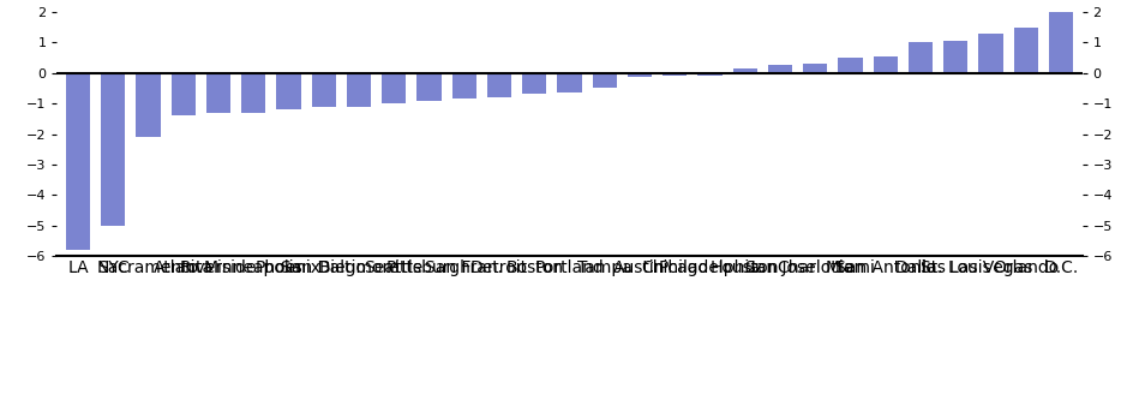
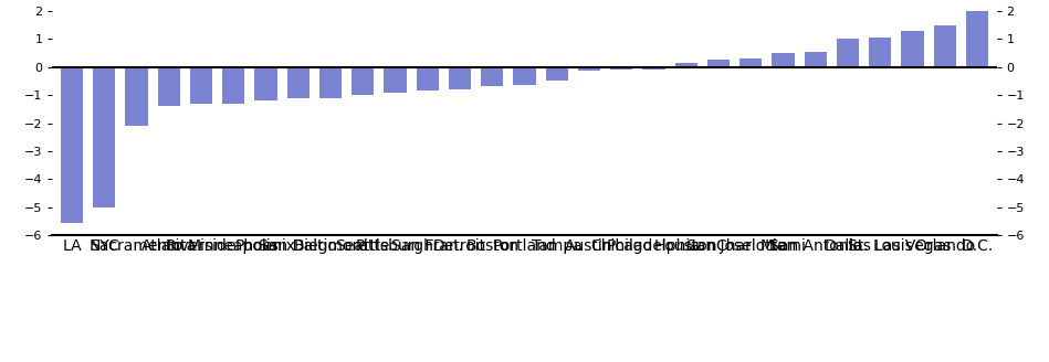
LA: -5.80 -> -5.55
